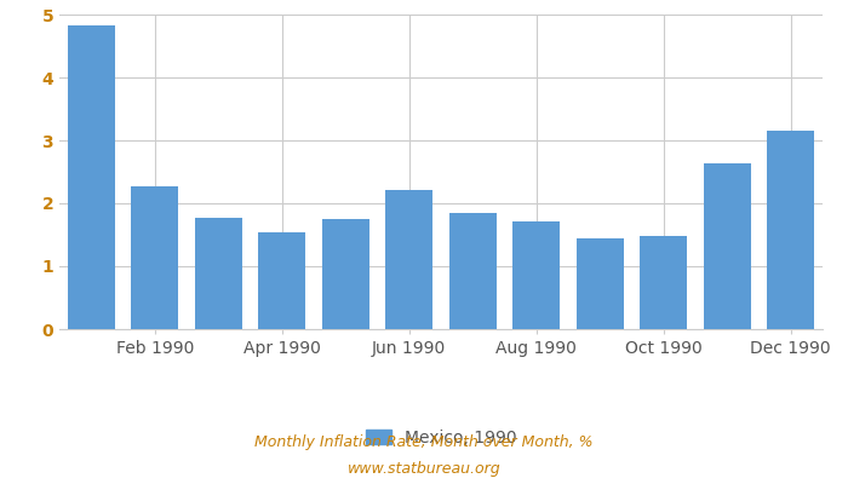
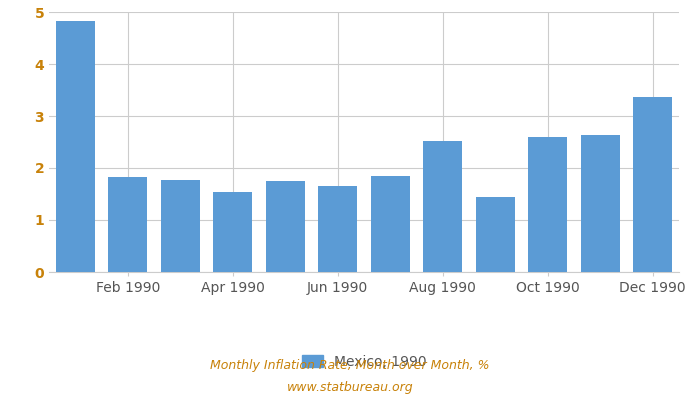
Feb 1990: 2.27 -> 1.82
Jun 1990: 2.21 -> 1.66
Aug 1990: 1.71 -> 2.52
Oct 1990: 1.48 -> 2.60
Dec 1990: 3.15 -> 3.36
